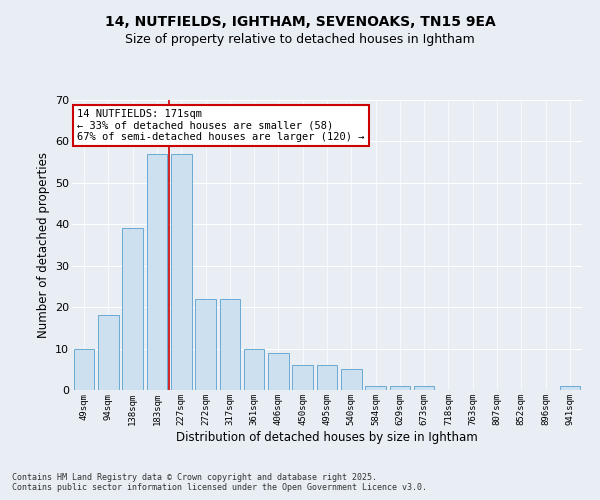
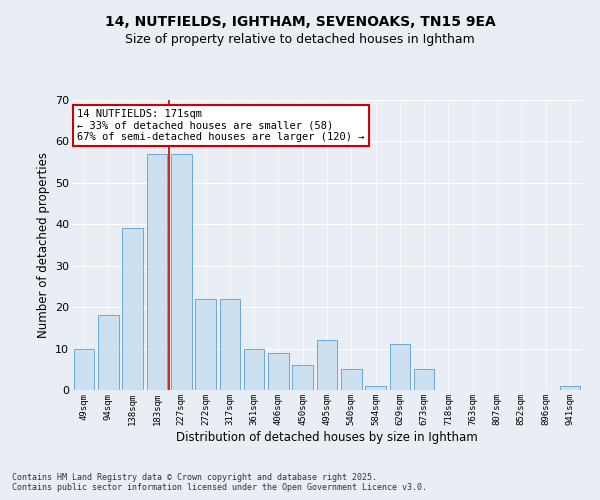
495sqm: 6 -> 12
629sqm: 1 -> 11
673sqm: 1 -> 5
